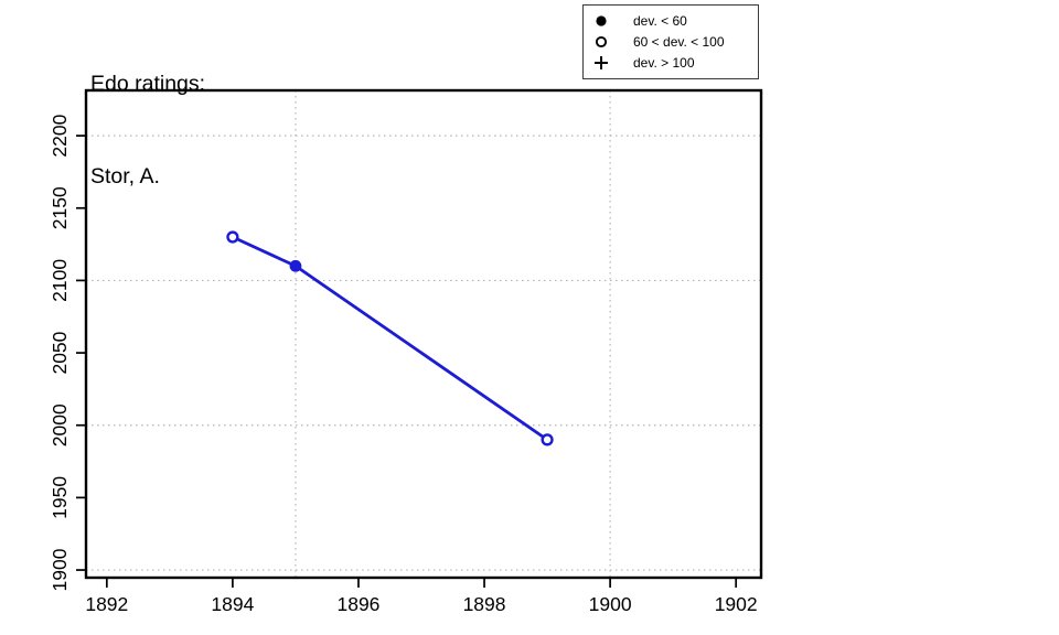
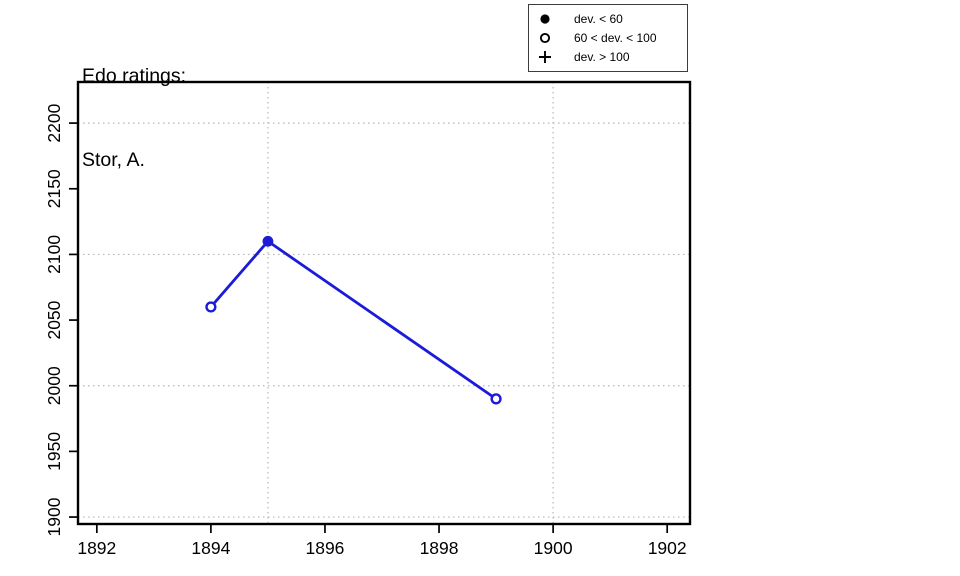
1894: 2130 -> 2060
